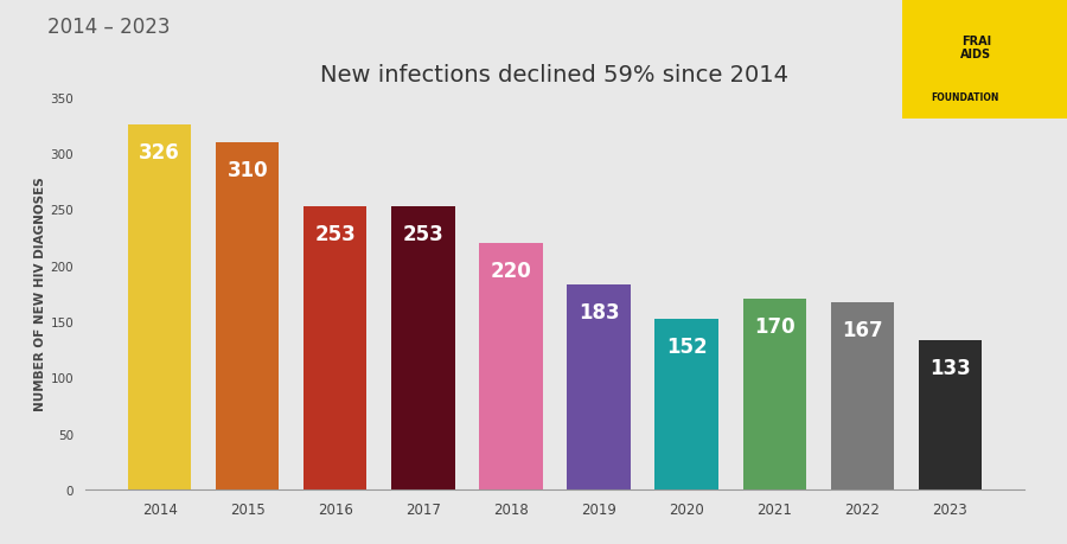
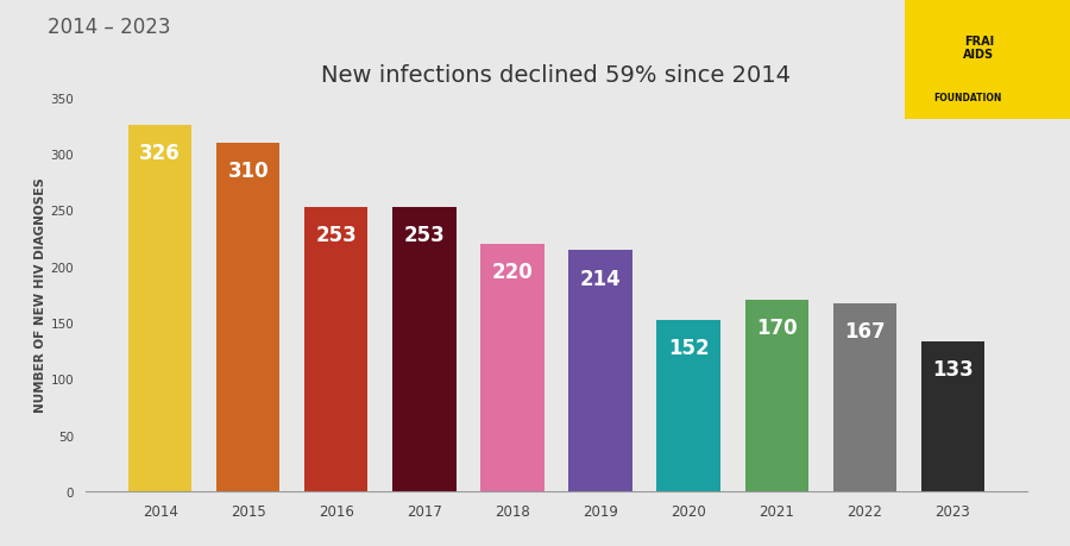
2019: 183 -> 214
